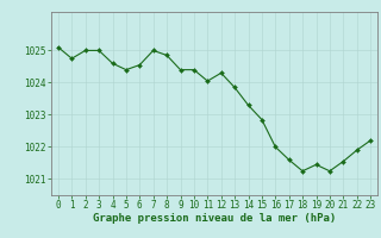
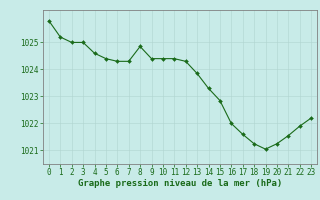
0: 1025.10 -> 1025.80
1: 1024.75 -> 1025.20
6: 1024.55 -> 1024.30
7: 1025.00 -> 1024.30
11: 1024.05 -> 1024.40
19: 1021.45 -> 1021.05
